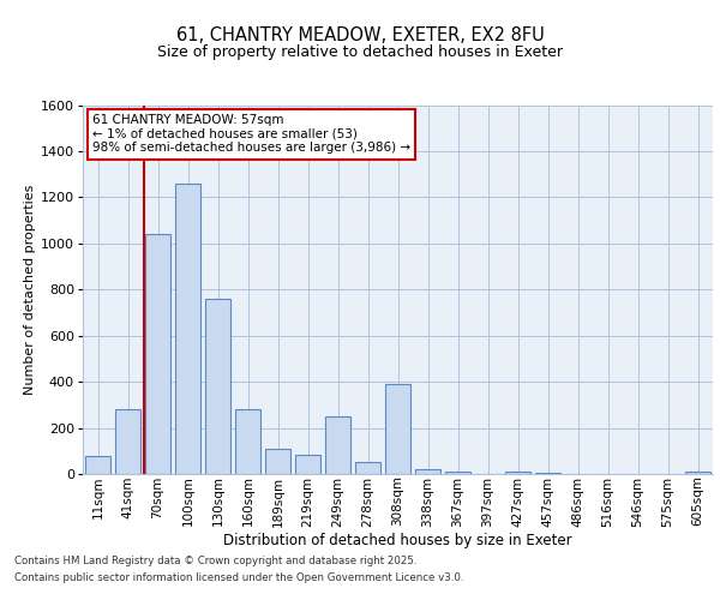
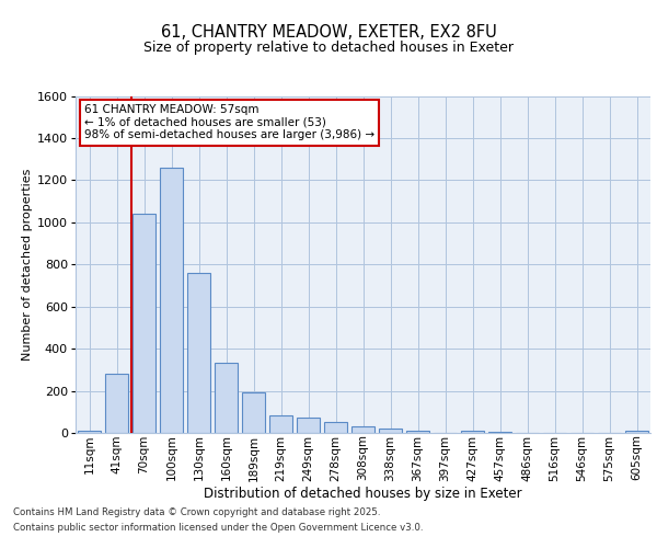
11sqm: 80 -> 10
160sqm: 280 -> 340
189sqm: 110 -> 190
249sqm: 250 -> 80
308sqm: 390 -> 30
